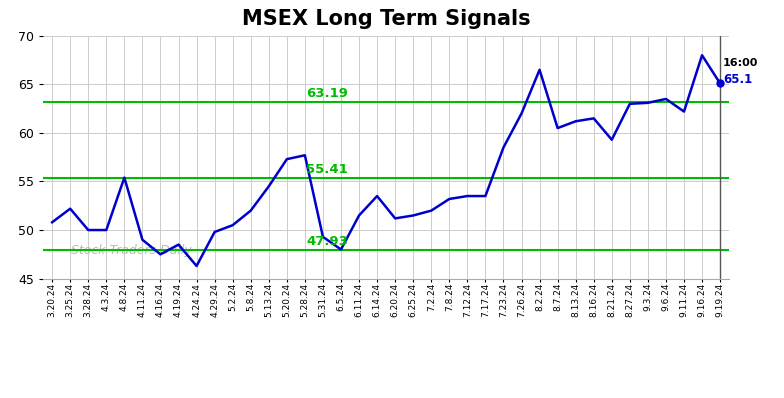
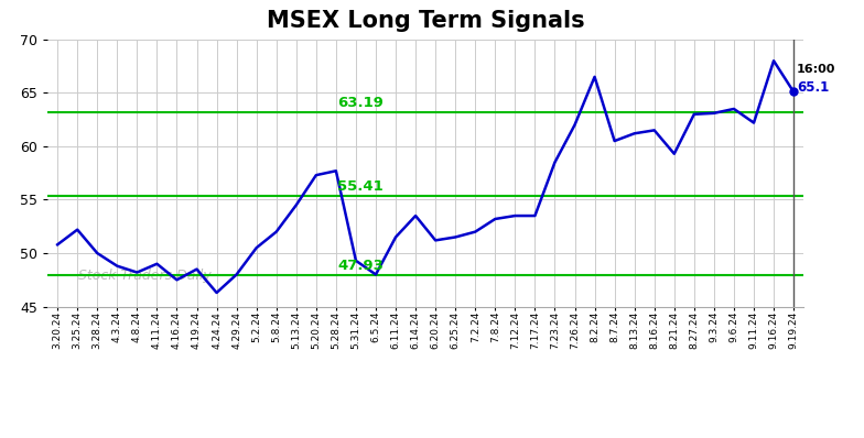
4.3.24: 50.0 -> 48.8
4.8.24: 55.4 -> 48.2
4.29.24: 49.8 -> 48.0
